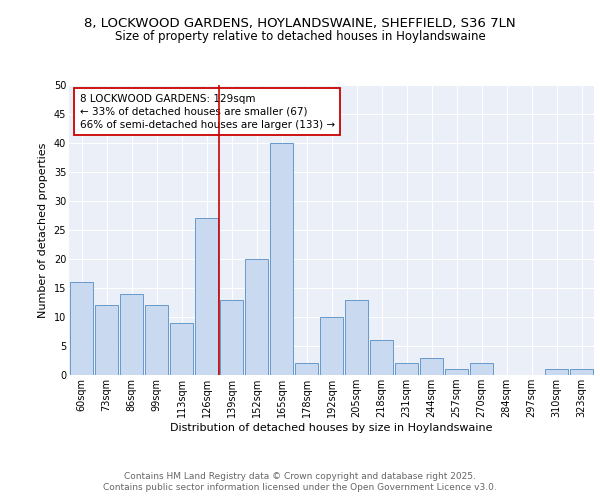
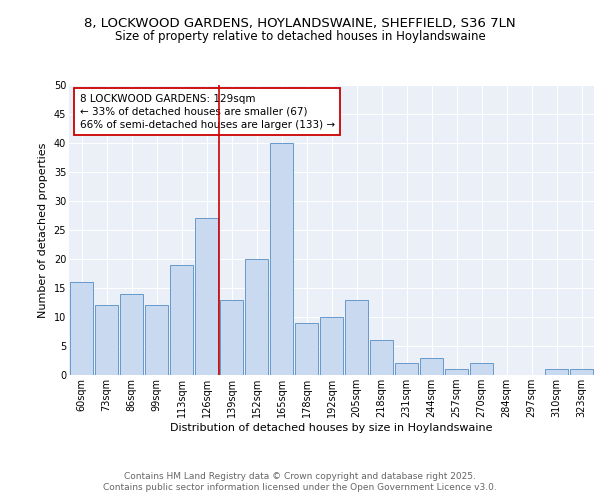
113sqm: 9 -> 19
178sqm: 2 -> 9
